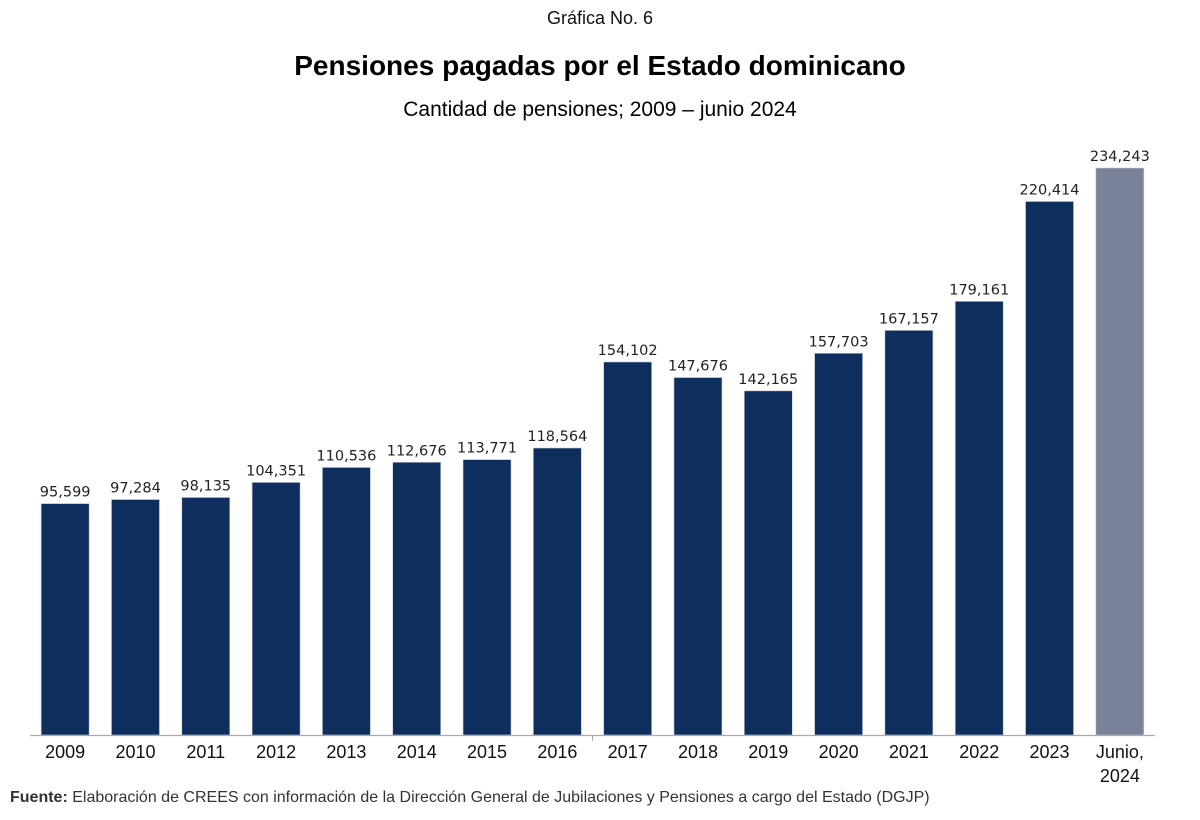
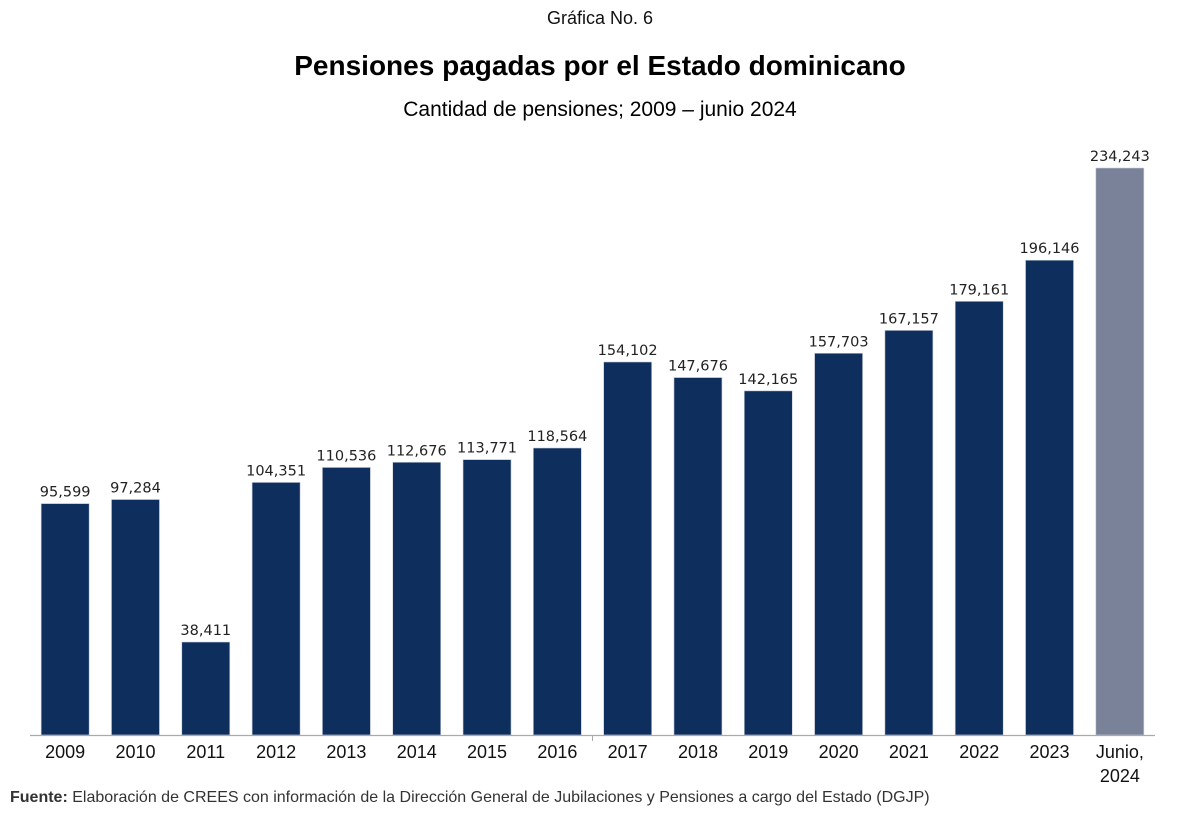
2011: 98,135 -> 38,411
2023: 220,414 -> 196,146
